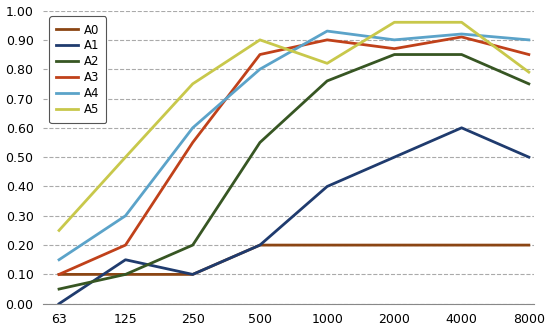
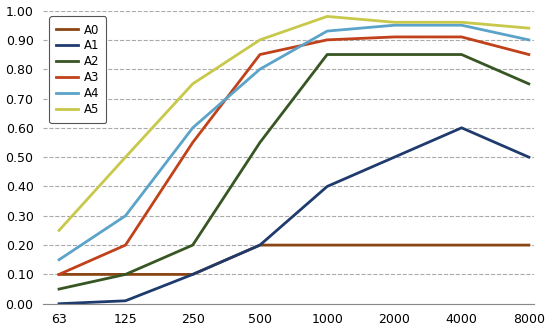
A1/125: 0.15 -> 0.01
A2/1000: 0.76 -> 0.85
A5/1000: 0.82 -> 0.98
A3/2000: 0.87 -> 0.91
A4/2000: 0.90 -> 0.95
A4/4000: 0.92 -> 0.95
A5/8000: 0.79 -> 0.94
